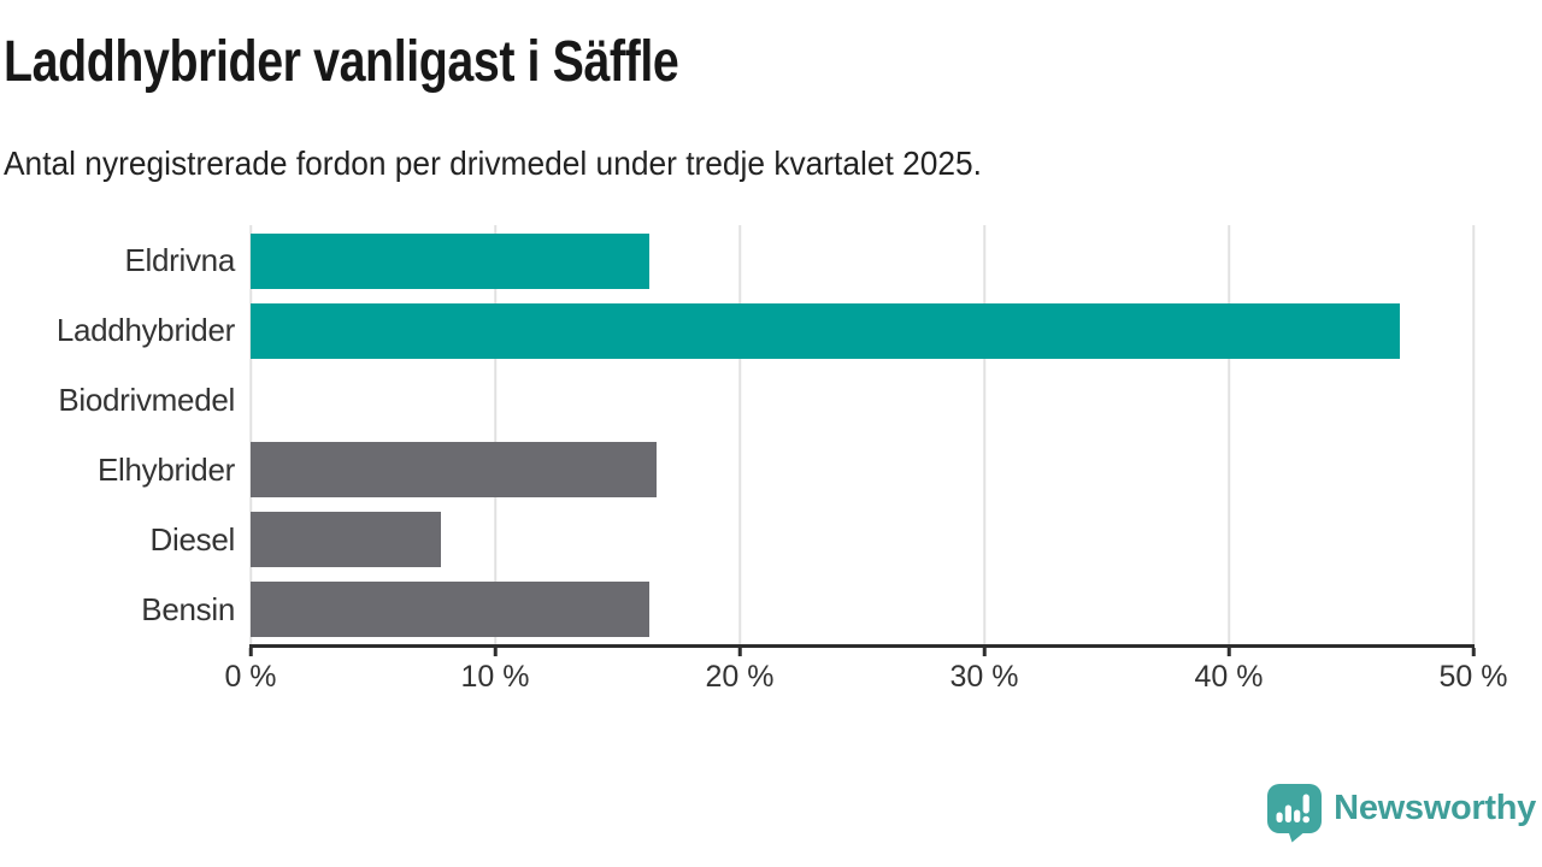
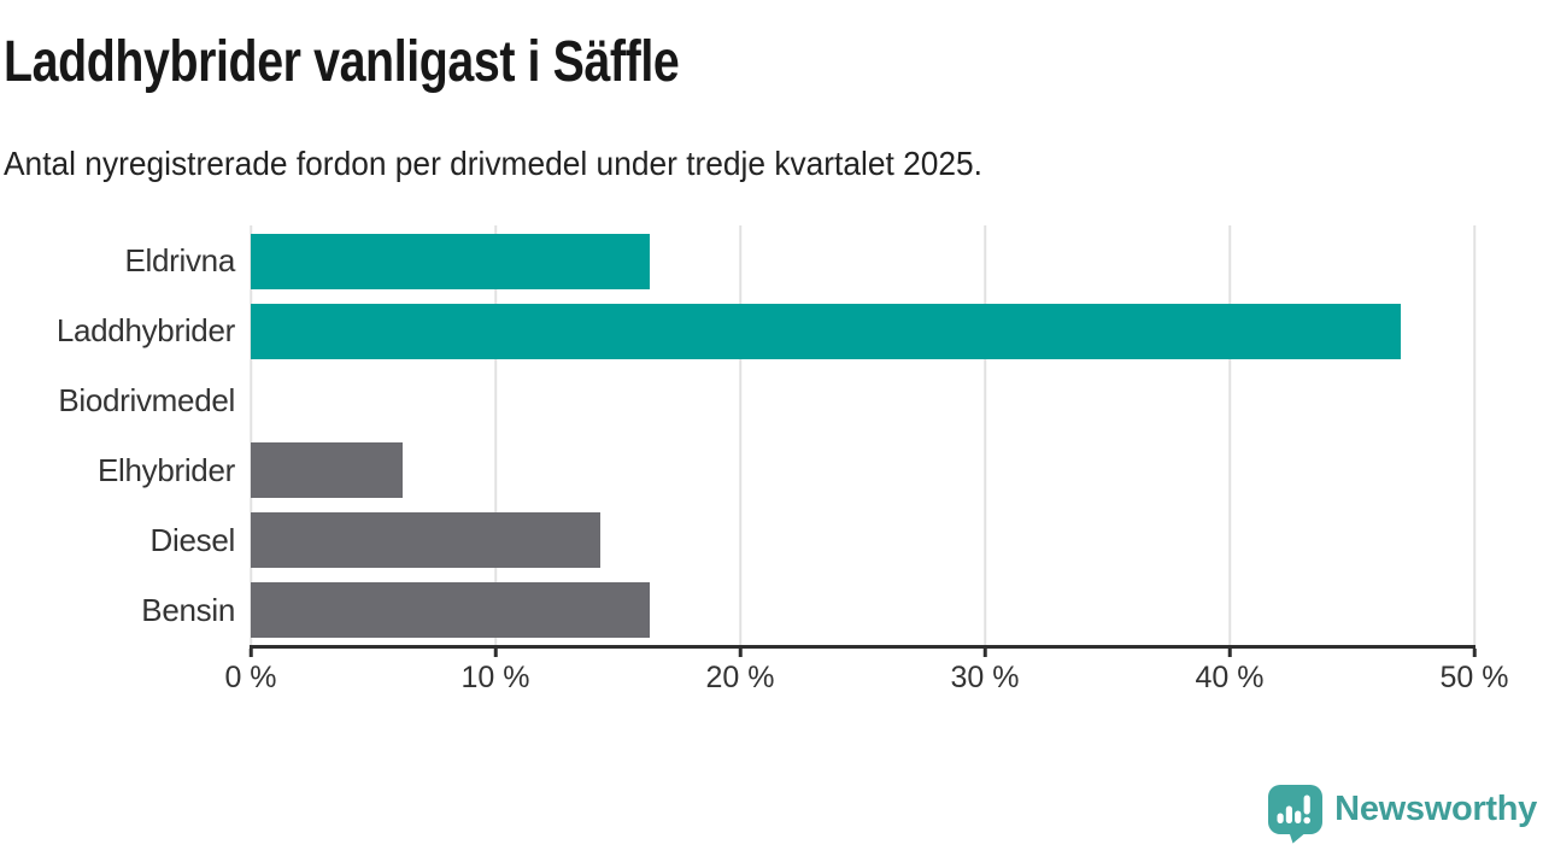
Elhybrider: 16.6% -> 6.2%
Diesel: 7.8% -> 14.3%
